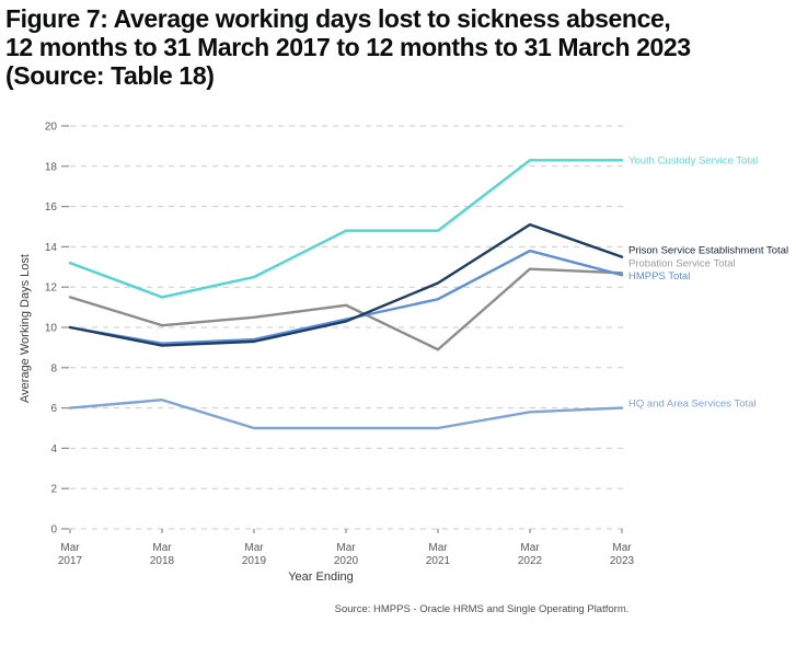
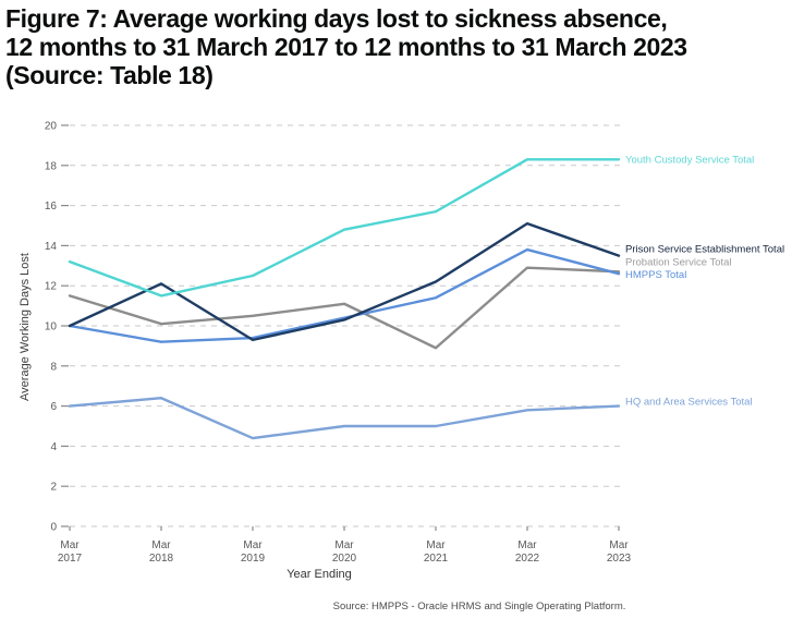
Prison Service Establishment Total/Mar 2018: 9.1 -> 12.1
HQ and Area Services Total/Mar 2019: 5.0 -> 4.4
Youth Custody Service Total/Mar 2021: 14.8 -> 15.7
